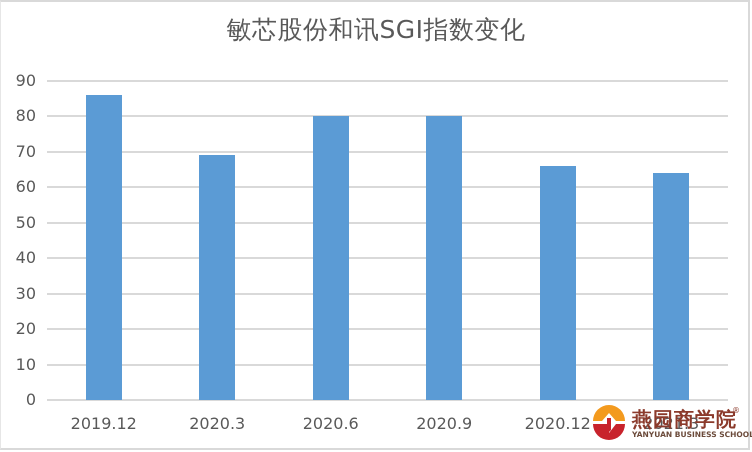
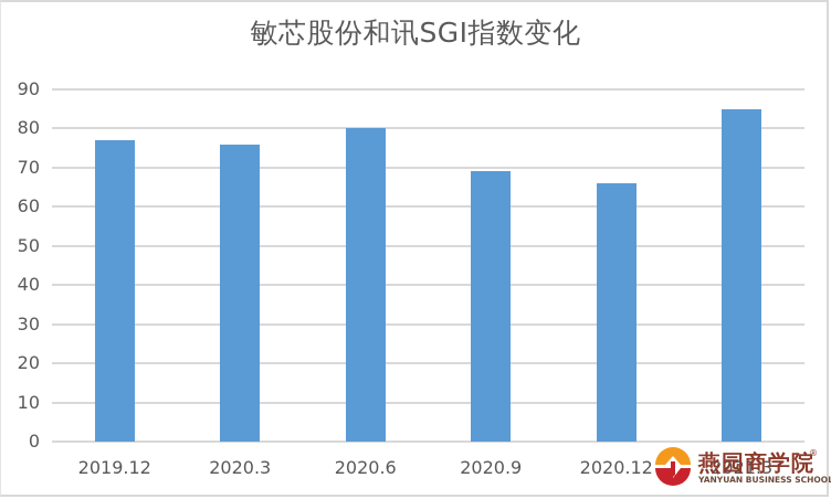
2019.12: 86 -> 77
2020.3: 69 -> 76
2020.9: 80 -> 69
2021.3: 64 -> 85
